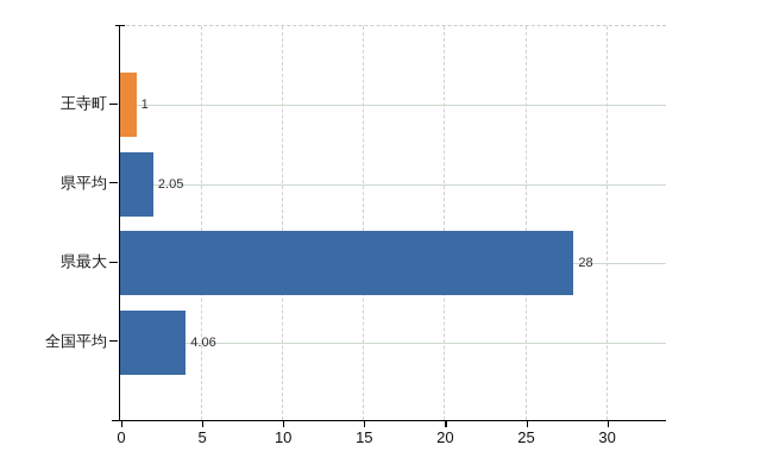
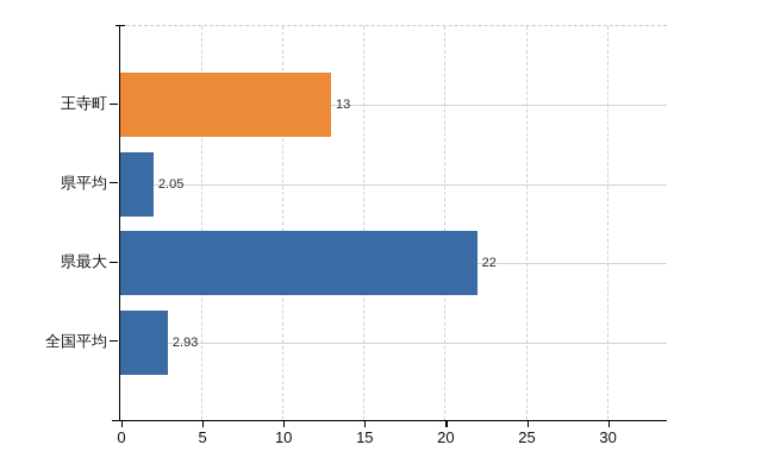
王寺町: 1 -> 13
県最大: 28 -> 22
全国平均: 4.06 -> 2.93
